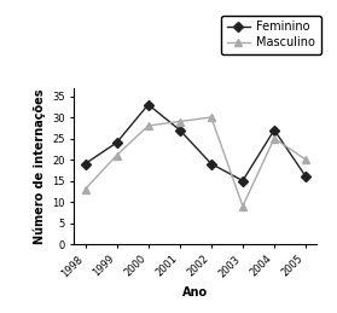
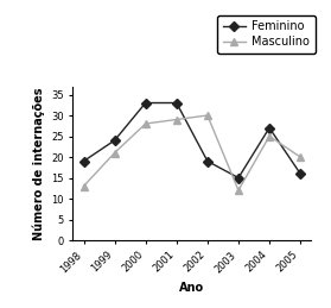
Feminino/2001: 27 -> 33
Masculino/2003: 9 -> 12
